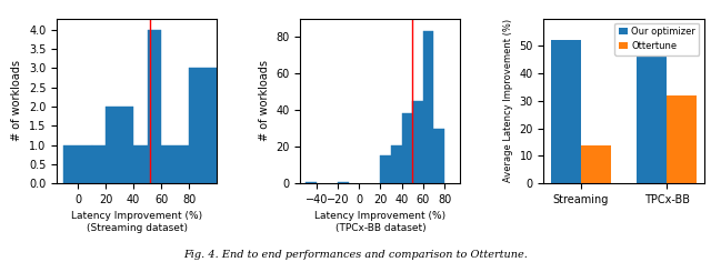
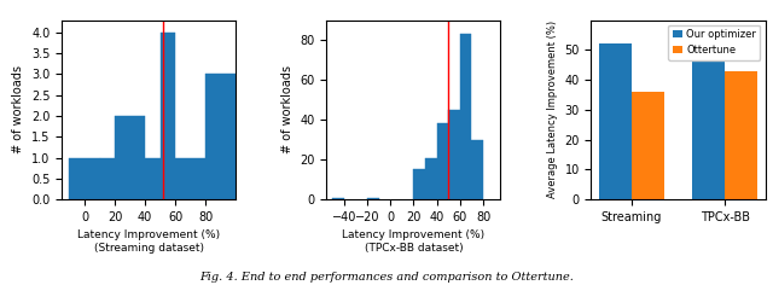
Ottertune/Streaming: 14 -> 36
Ottertune/TPCx-BB: 32 -> 43
